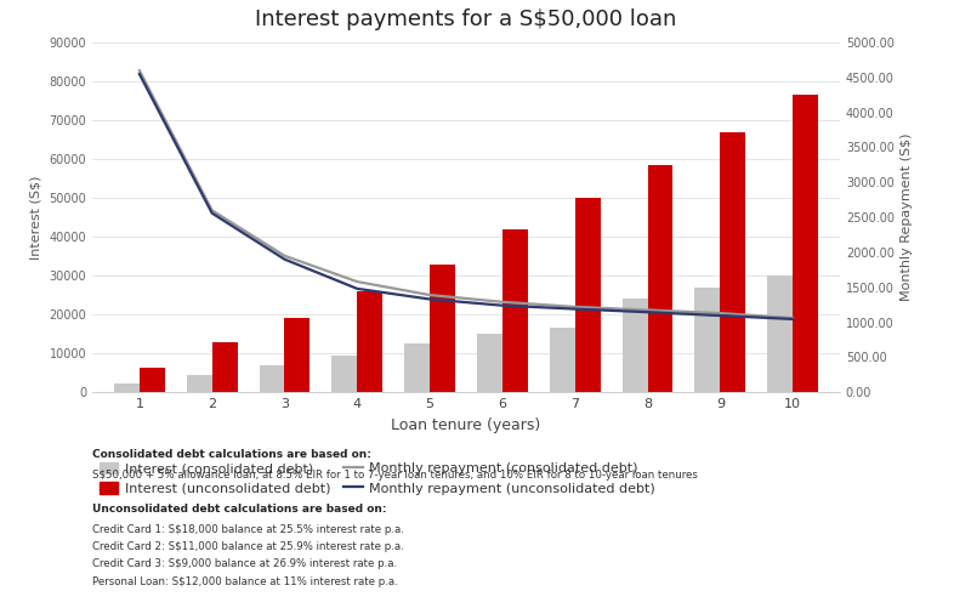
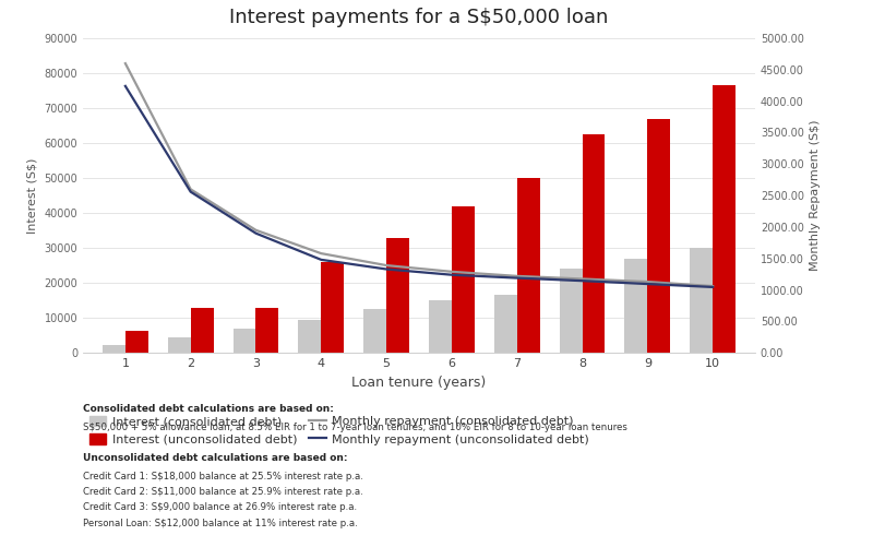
Monthly repayment (unconsolidated debt)/1: 4550 -> 4240
Interest (unconsolidated debt)/3: 19000 -> 13000
Interest (unconsolidated debt)/8: 58500 -> 62500
